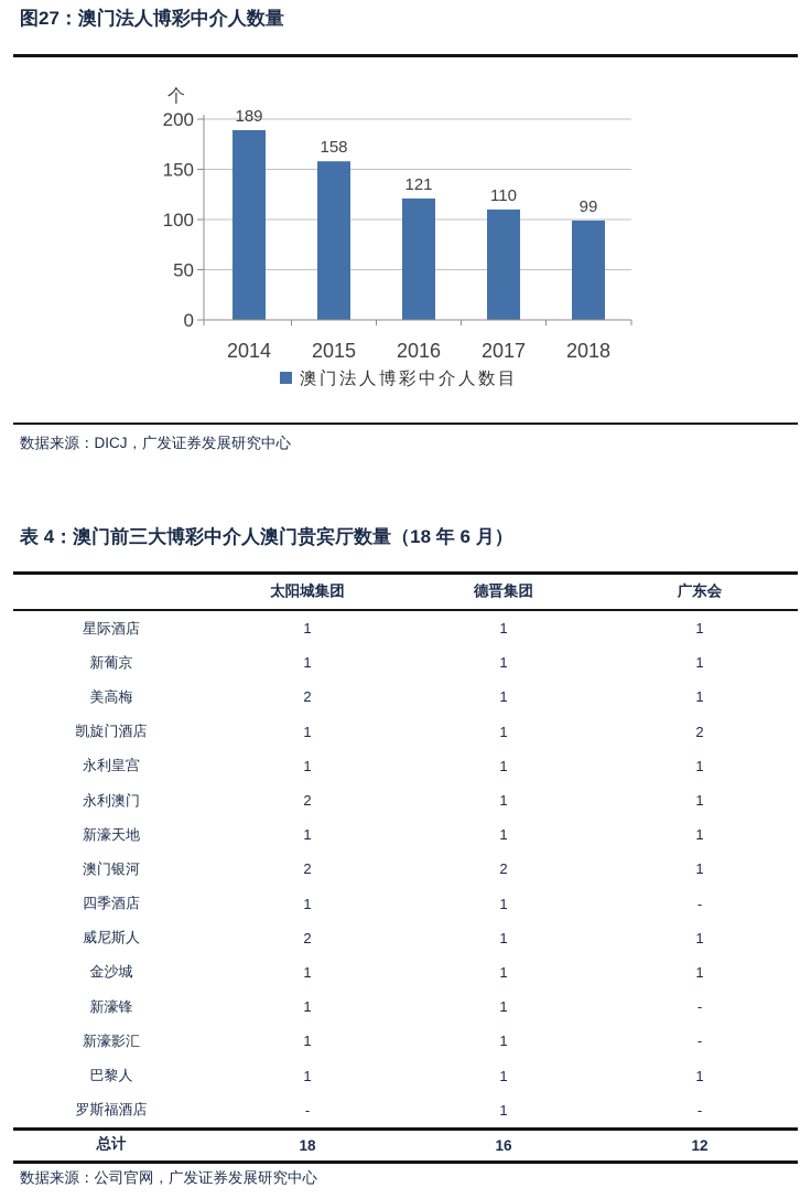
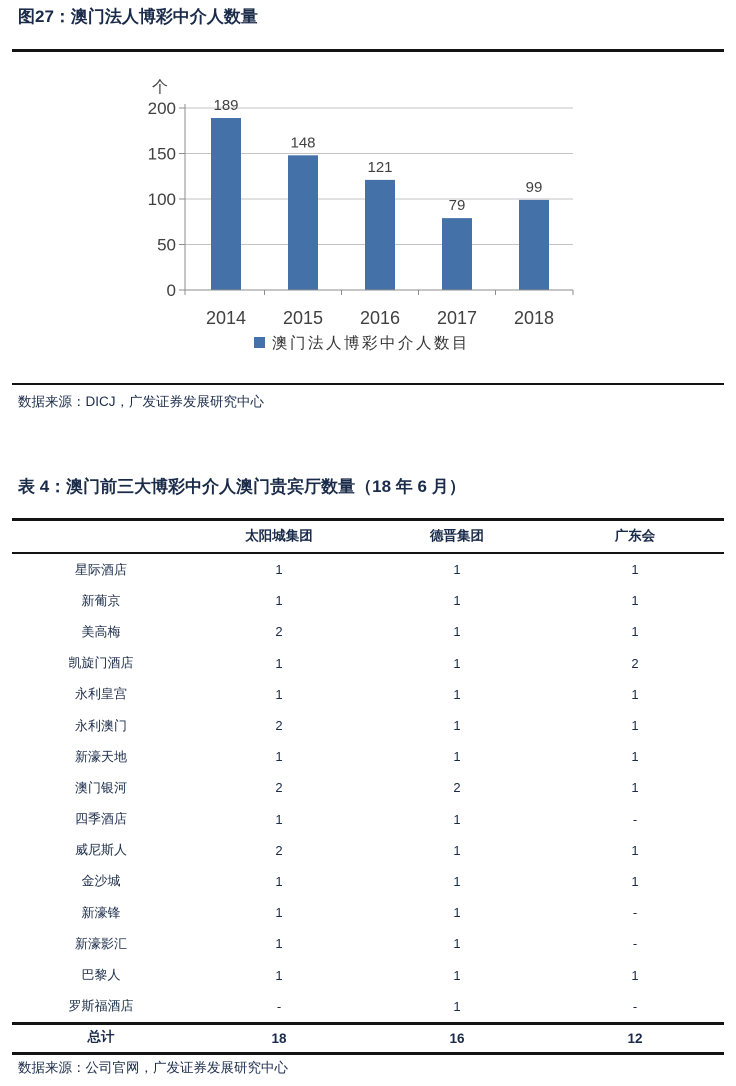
2015: 158 -> 148
2017: 110 -> 79
